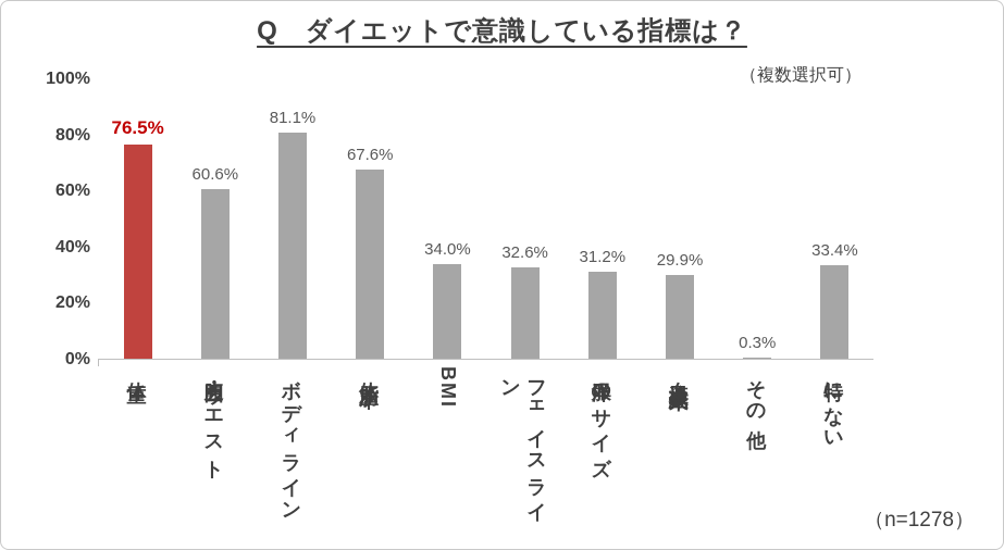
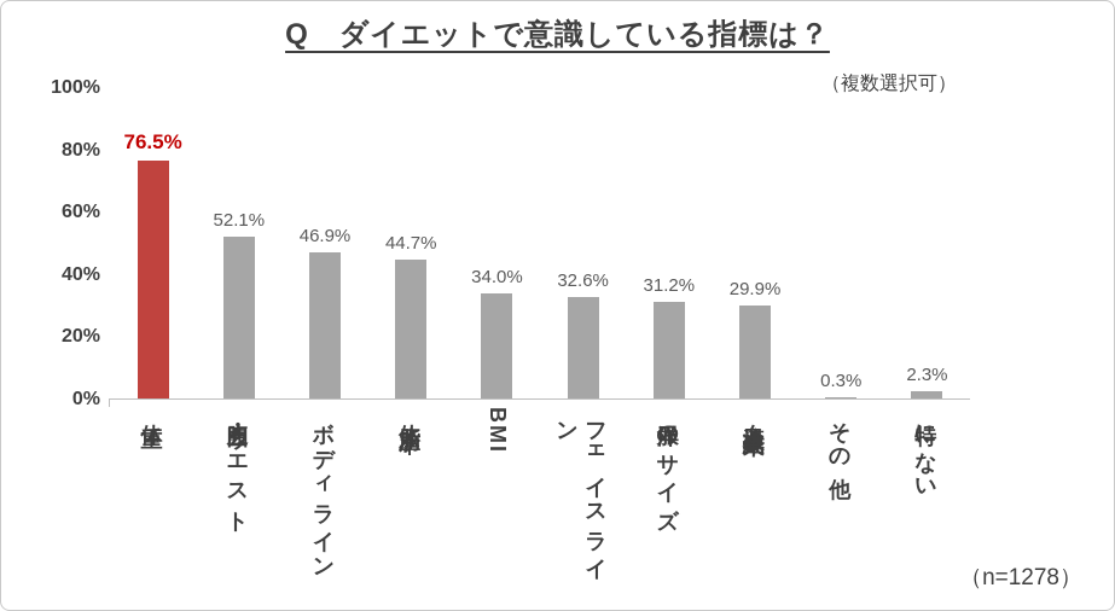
腹囲・ウエスト: 60.6% -> 52.1%
ボディライン: 81.1% -> 46.9%
体脂肪率: 67.6% -> 44.7%
特にない: 33.4% -> 2.3%
